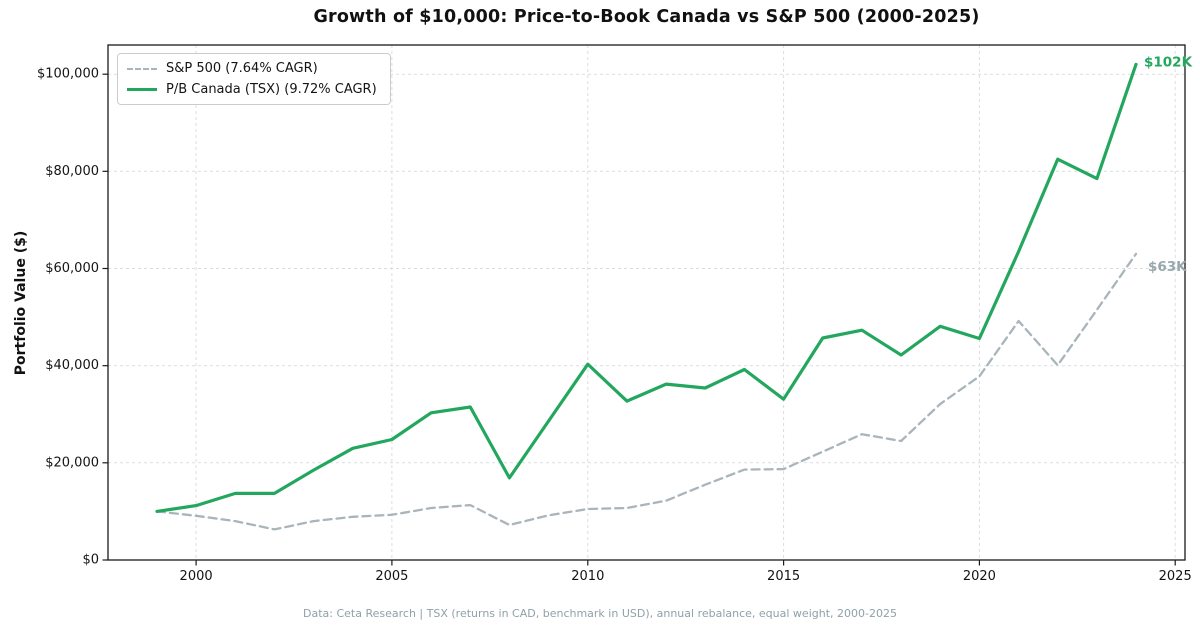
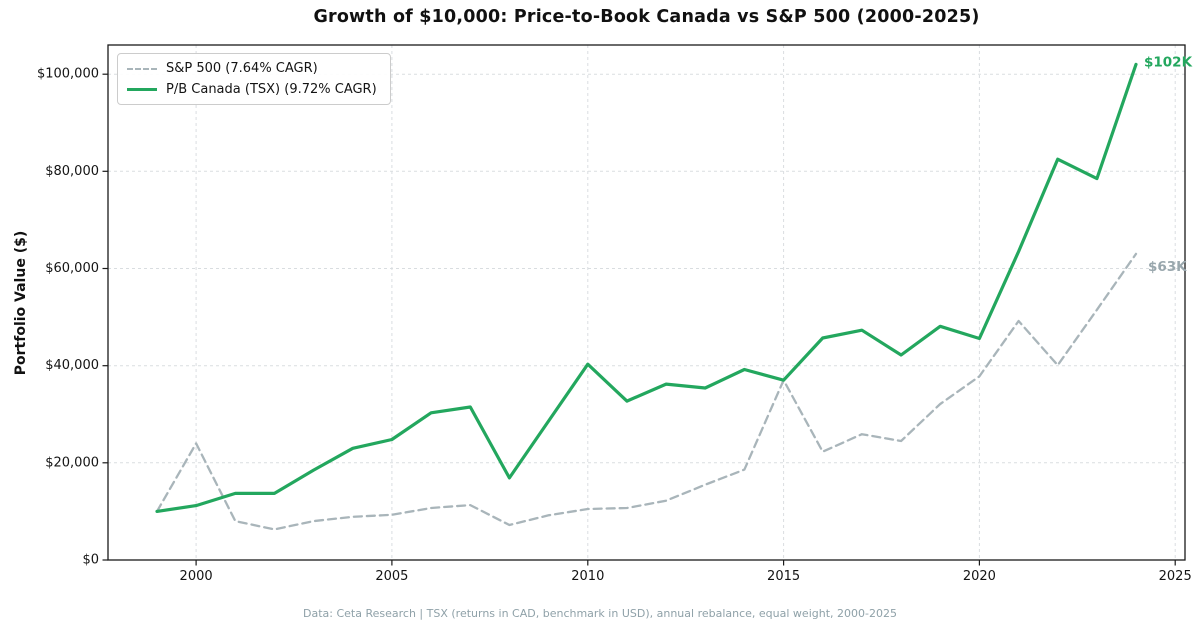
S&P 500 (7.64% CAGR)/2000: $9000 -> $24000
S&P 500 (7.64% CAGR)/2015: $19000 -> $37000
P/B Canada (TSX) (9.72% CAGR)/2015: $33000 -> $37000
